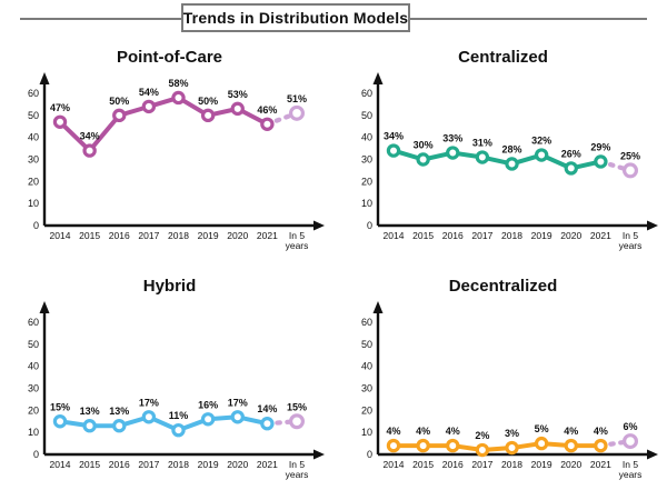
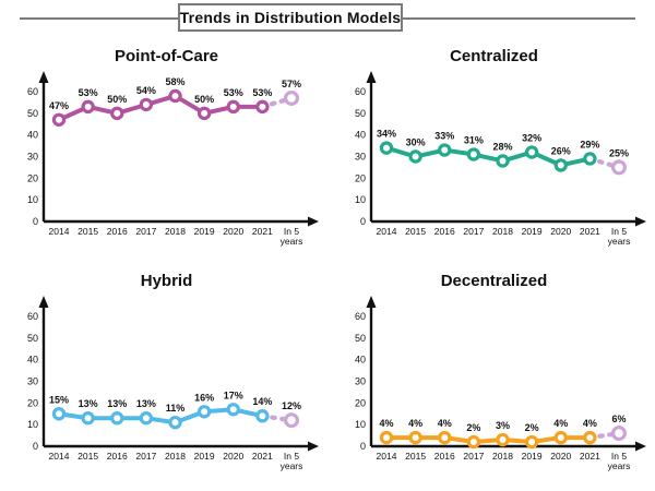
Point-of-Care/2015: 34% -> 53%
Point-of-Care/2021: 46% -> 53%
Point-of-Care/In 5 years: 51% -> 57%
Hybrid/2017: 17% -> 13%
Hybrid/In 5 years: 15% -> 12%
Decentralized/2019: 5% -> 2%
